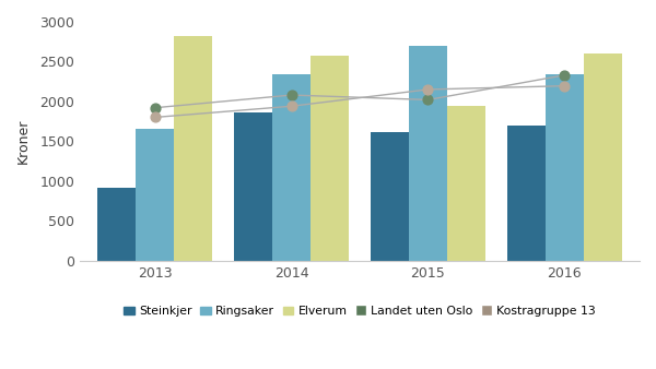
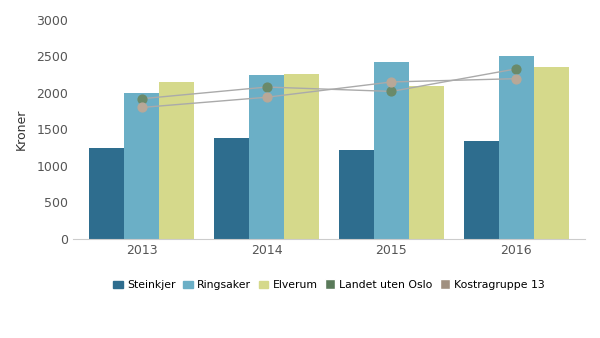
Steinkjer/2013: 920 -> 1240
Ringsaker/2013: 1660 -> 2000
Elverum/2013: 2820 -> 2150
Steinkjer/2014: 1860 -> 1380
Ringsaker/2014: 2340 -> 2250
Elverum/2014: 2580 -> 2260
Steinkjer/2015: 1620 -> 1210
Ringsaker/2015: 2700 -> 2420
Elverum/2015: 1940 -> 2090
Steinkjer/2016: 1700 -> 1340
Ringsaker/2016: 2340 -> 2500
Elverum/2016: 2600 -> 2360
